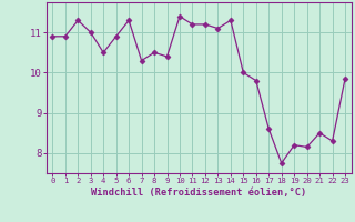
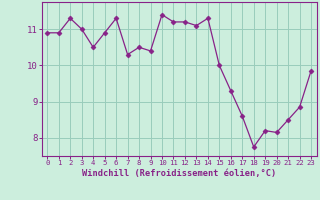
16: 9.80 -> 9.30
22: 8.30 -> 8.85
